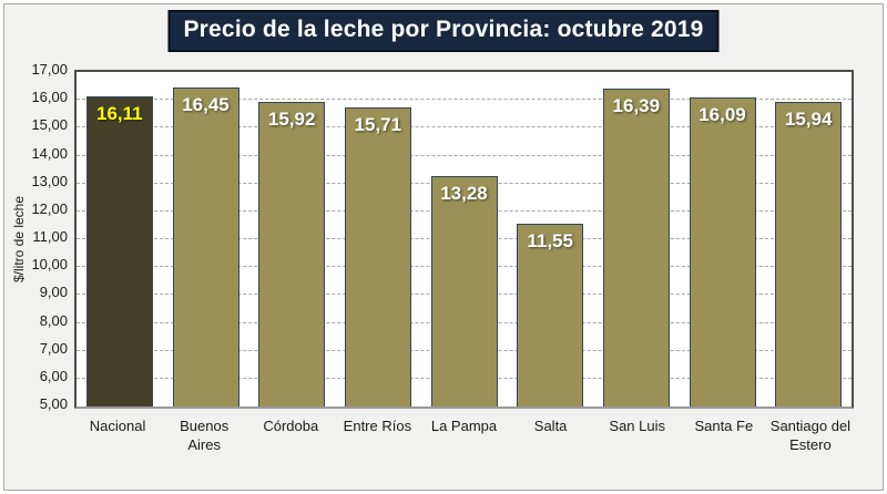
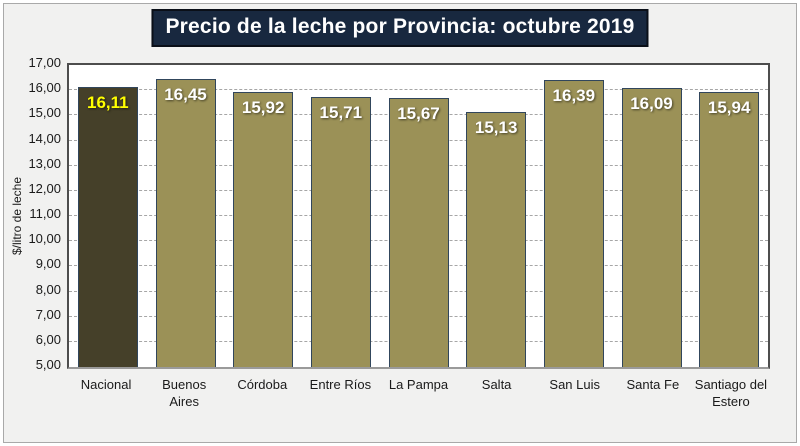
La Pampa: 13,28 -> 15,67
Salta: 11,55 -> 15,13
